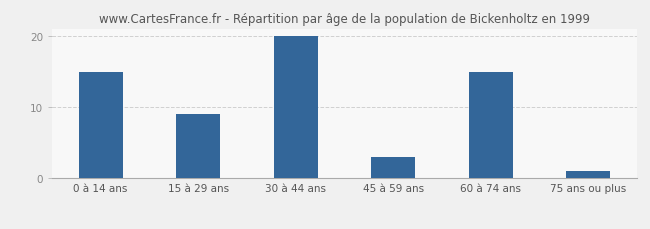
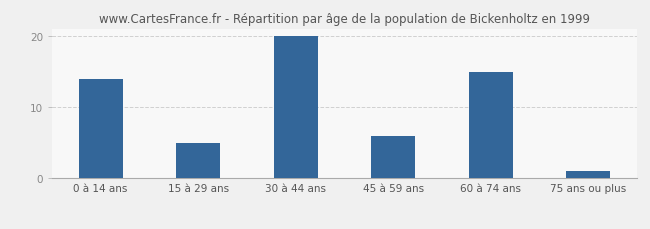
0 à 14 ans: 15 -> 14
15 à 29 ans: 9 -> 5
45 à 59 ans: 3 -> 6
